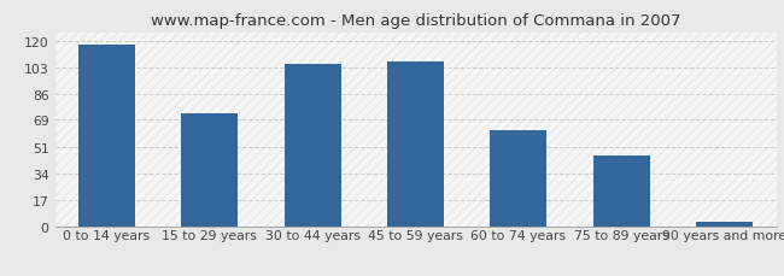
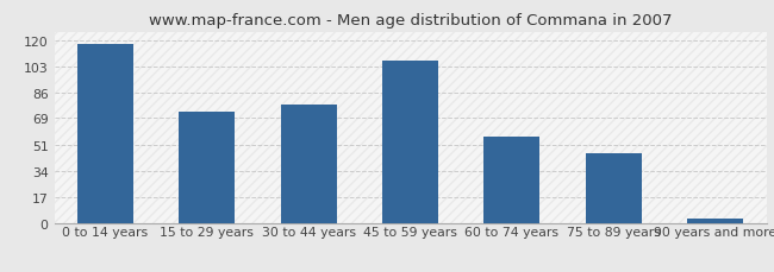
30 to 44 years: 105 -> 78
60 to 74 years: 62 -> 57
